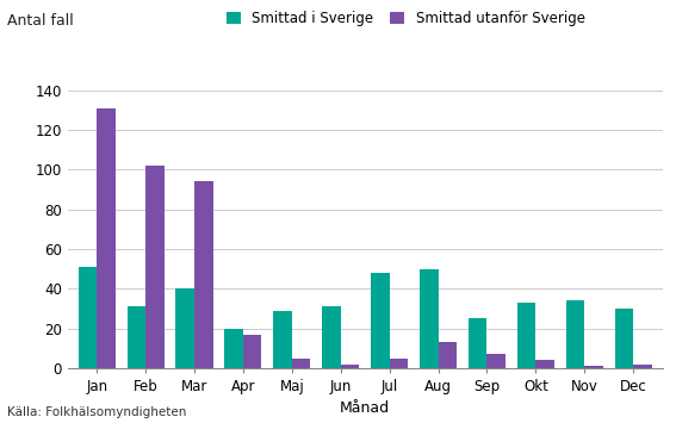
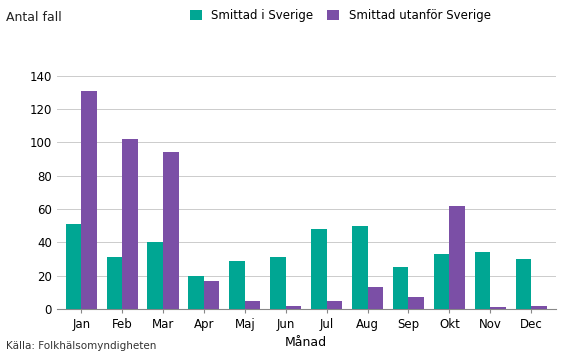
Smittad utanför Sverige/Okt: 4 -> 62
